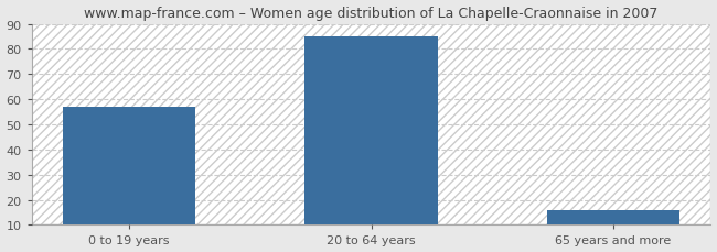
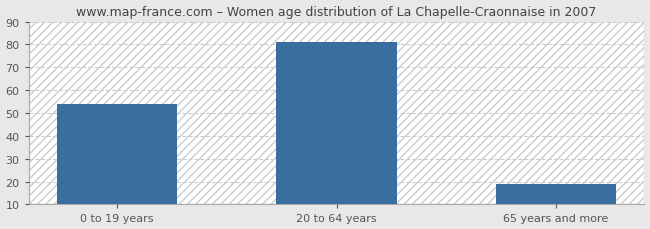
0 to 19 years: 57 -> 54
20 to 64 years: 85 -> 81
65 years and more: 16 -> 19
